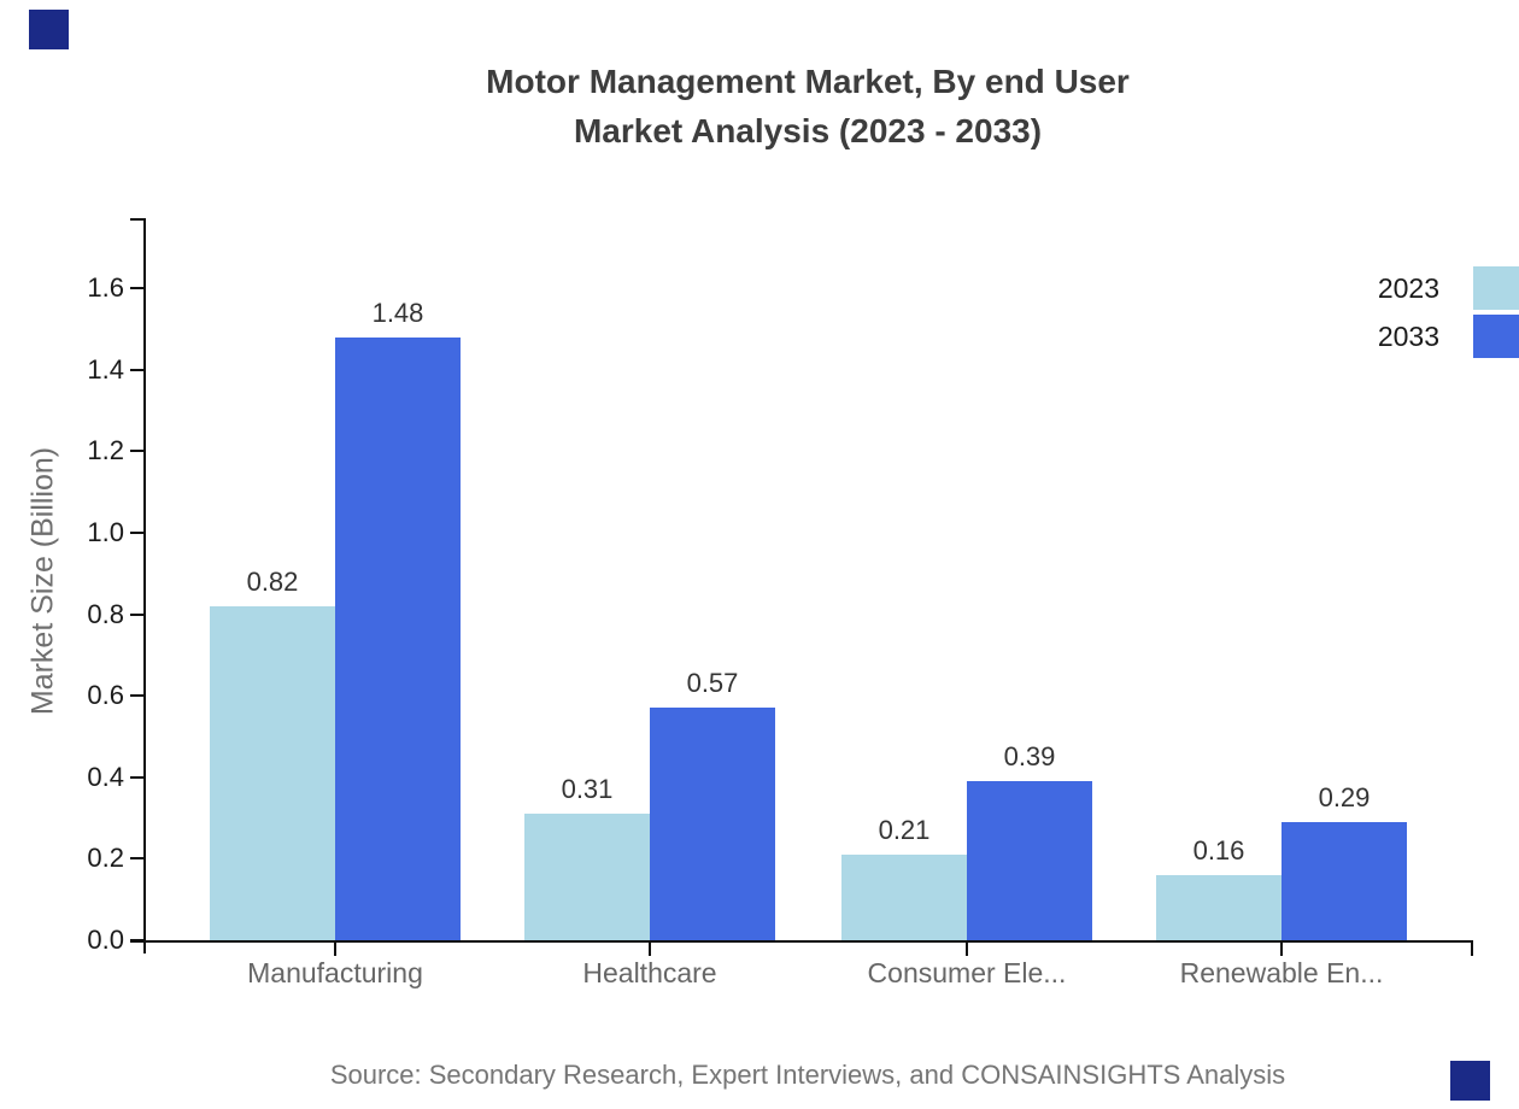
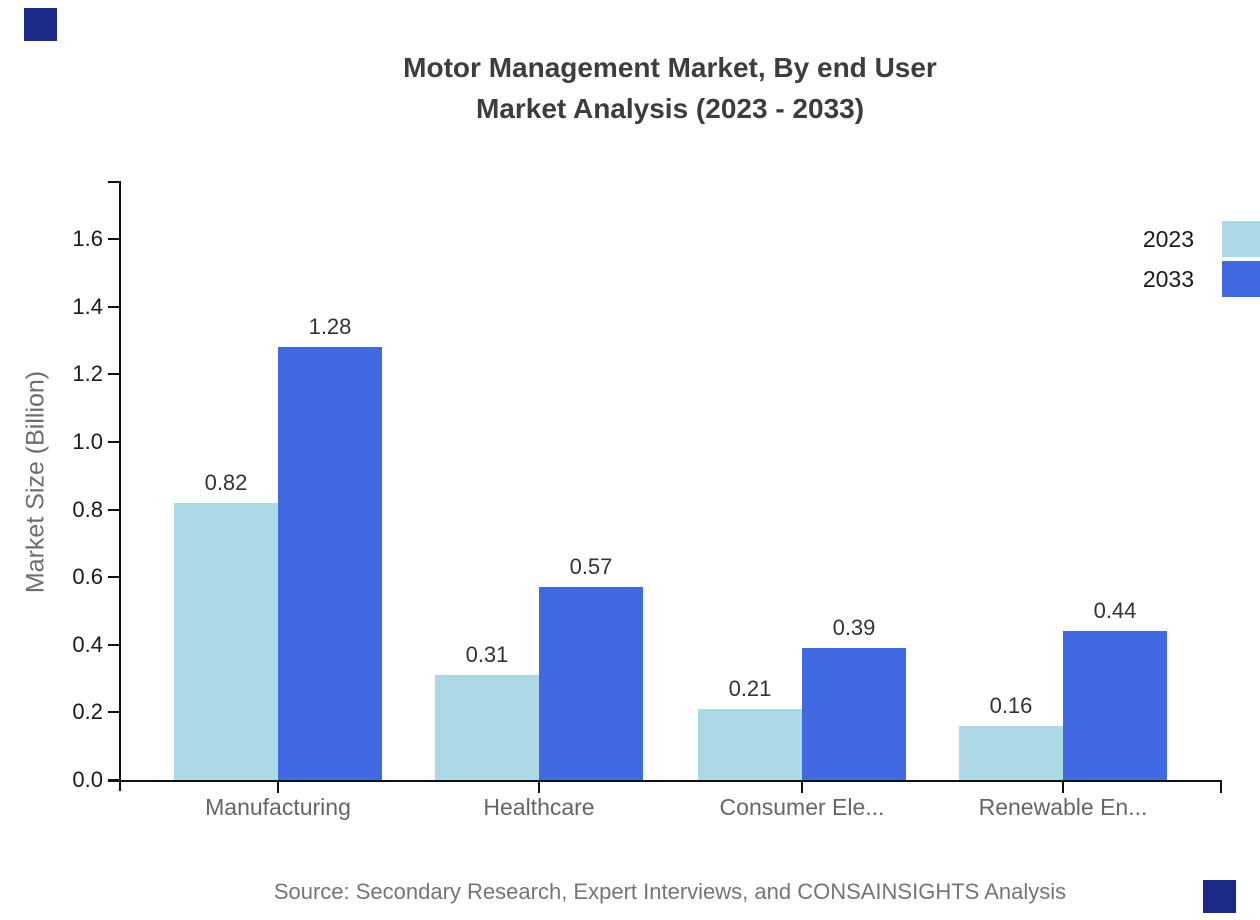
2033/Manufacturing: 1.48 -> 1.28
2033/Renewable En...: 0.29 -> 0.44
